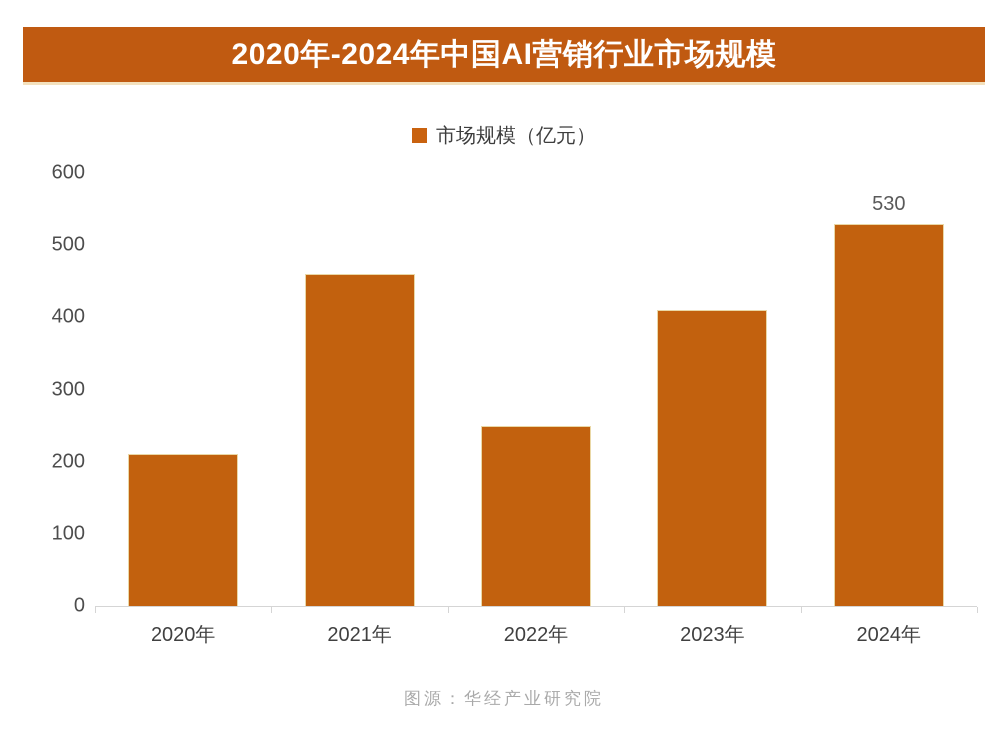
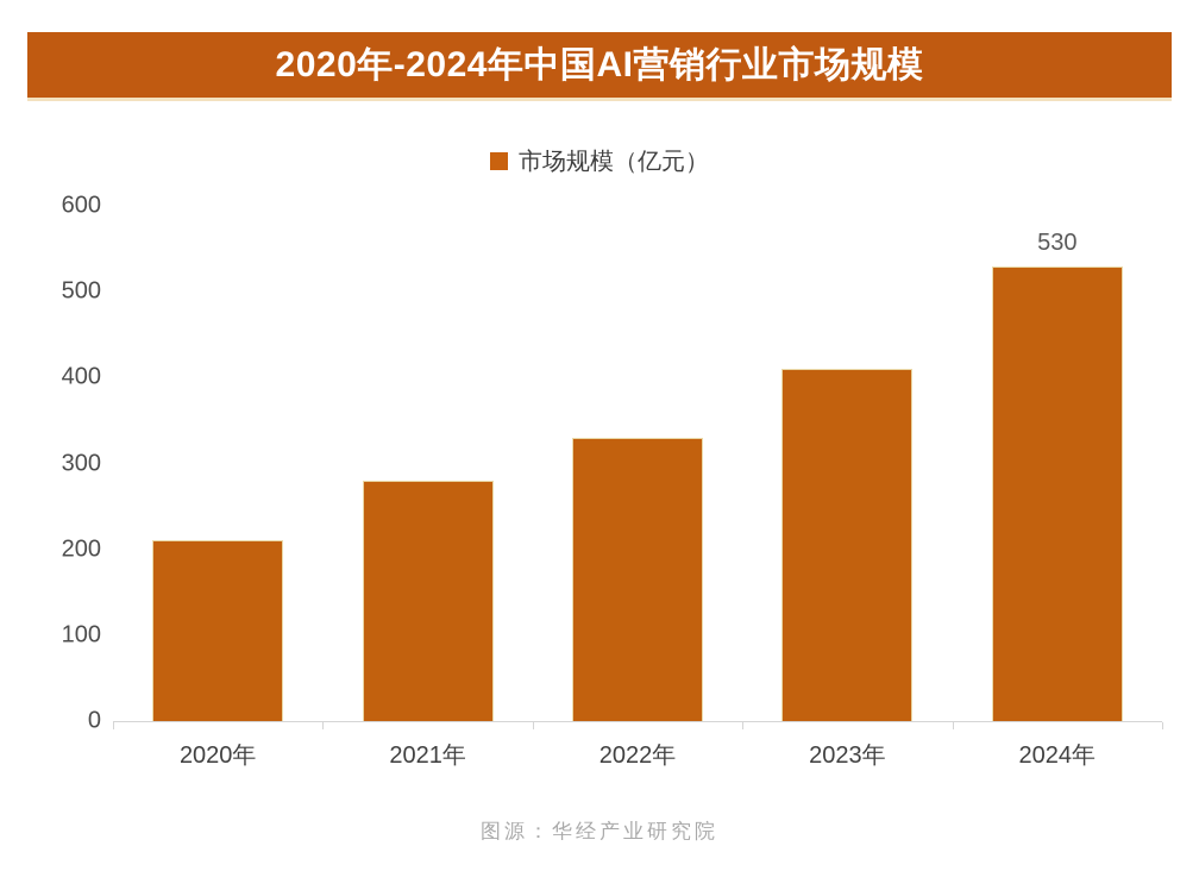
2021年: 460 -> 280
2022年: 250 -> 330
